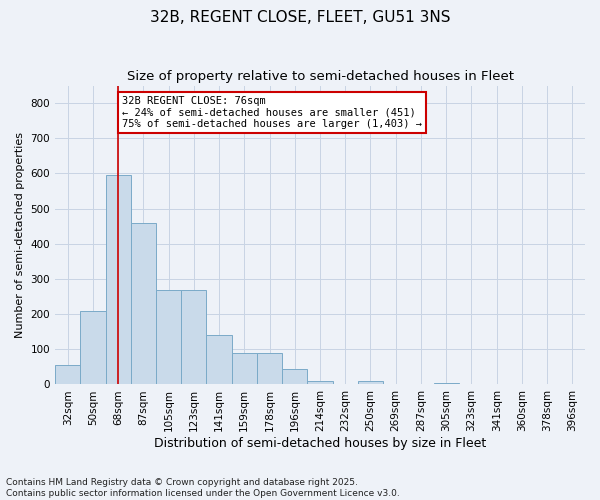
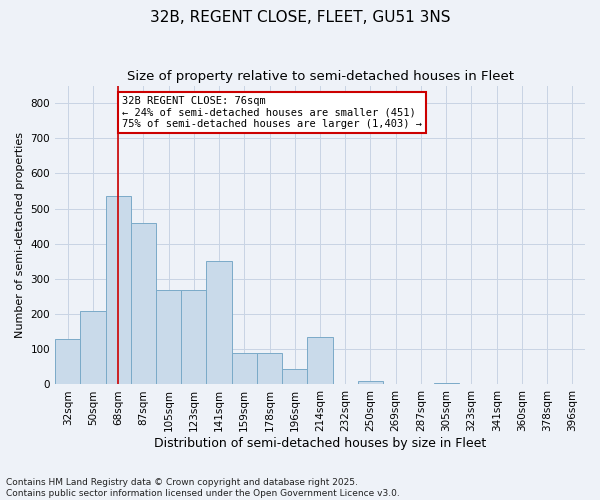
32sqm: 55 -> 130
68sqm: 595 -> 535
141sqm: 140 -> 350
214sqm: 10 -> 135
